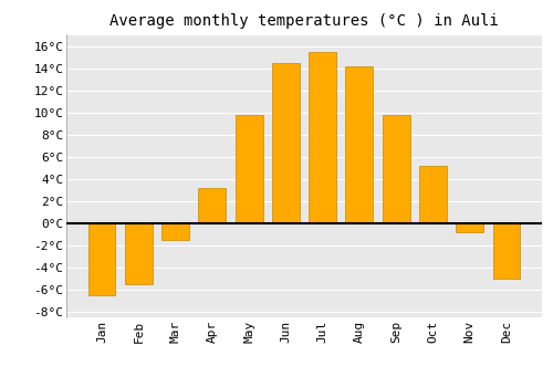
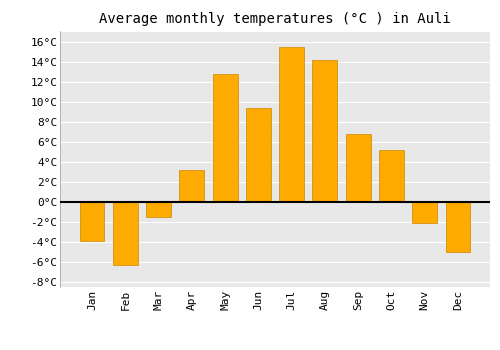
Jan: -6.5°C -> -3.9°C
Feb: -5.5°C -> -6.3°C
May: 9.8°C -> 12.8°C
Jun: 14.5°C -> 9.4°C
Sep: 9.8°C -> 6.8°C
Nov: -0.8°C -> -2.1°C
